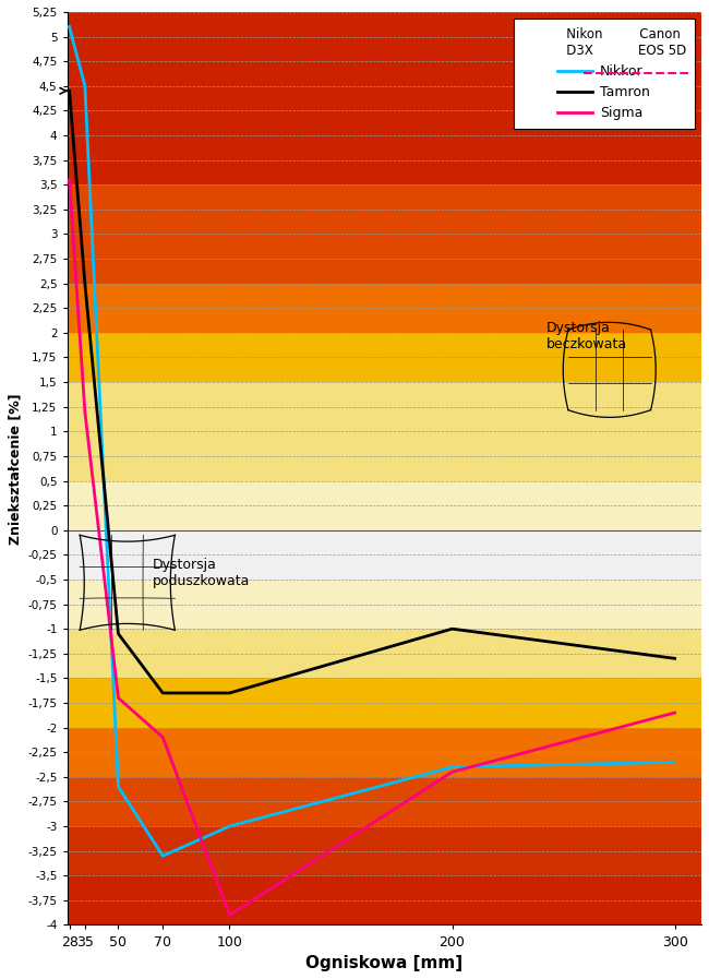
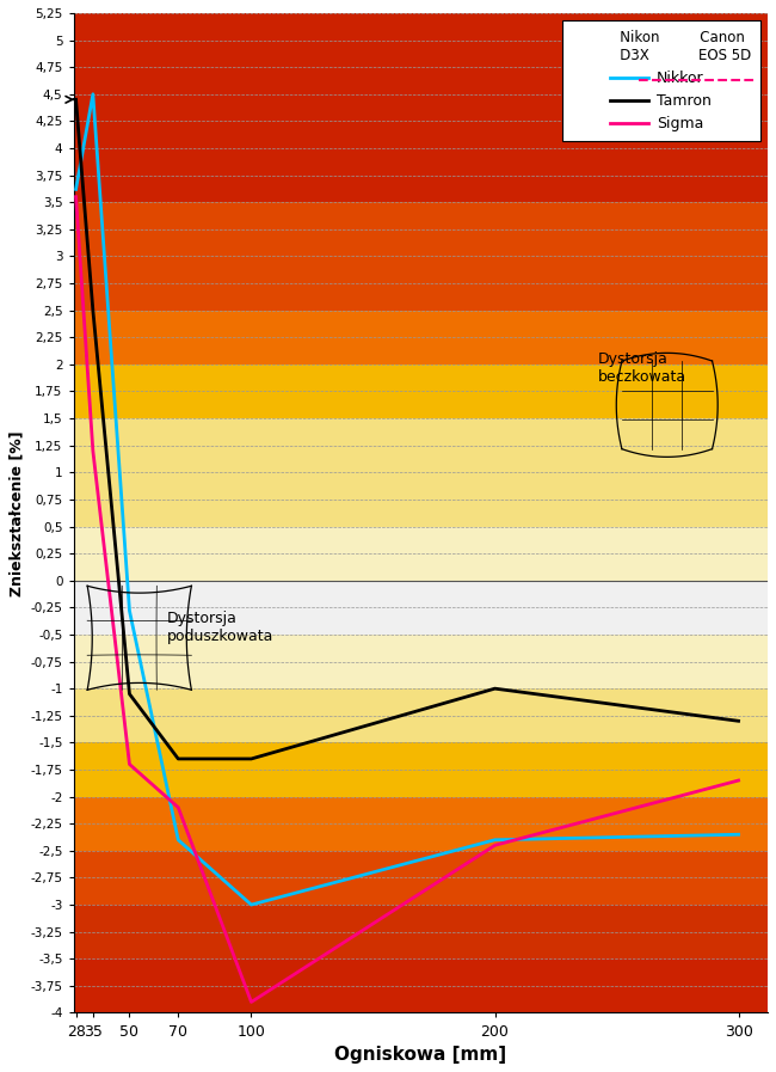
Nikkor/28: 5,10 -> 3,62
Nikkor/50: -2,60 -> -0,28
Nikkor/70: -3,30 -> -2,40
